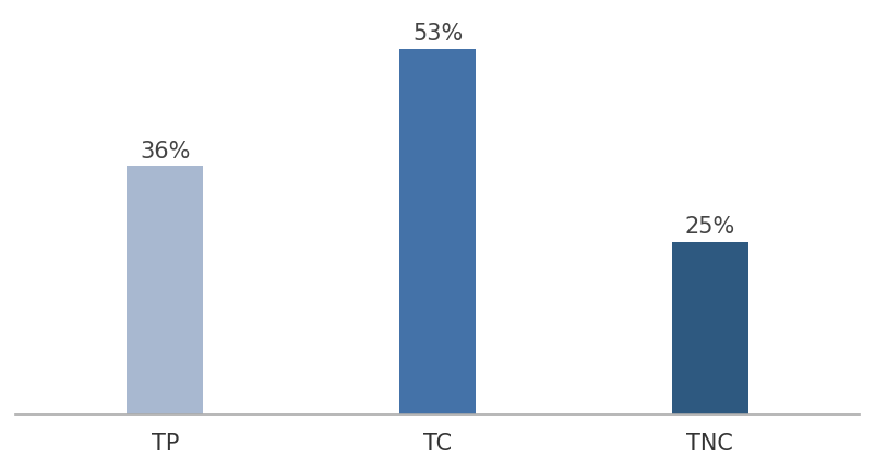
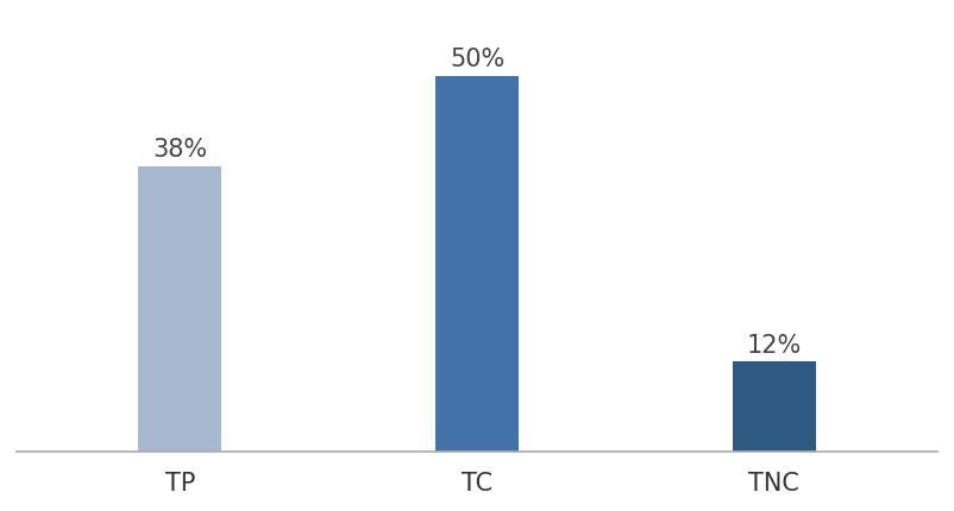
TP: 36% -> 38%
TC: 53% -> 50%
TNC: 25% -> 12%
